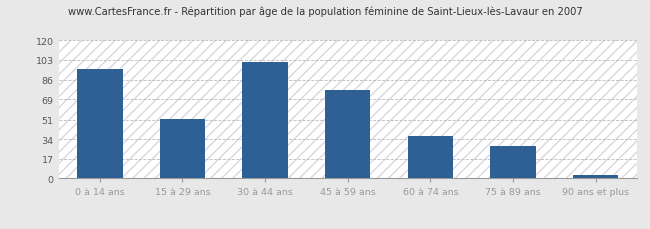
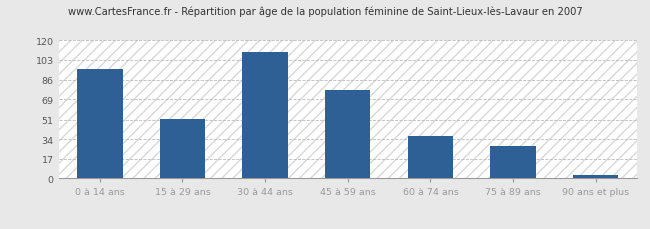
30 à 44 ans: 101 -> 110
